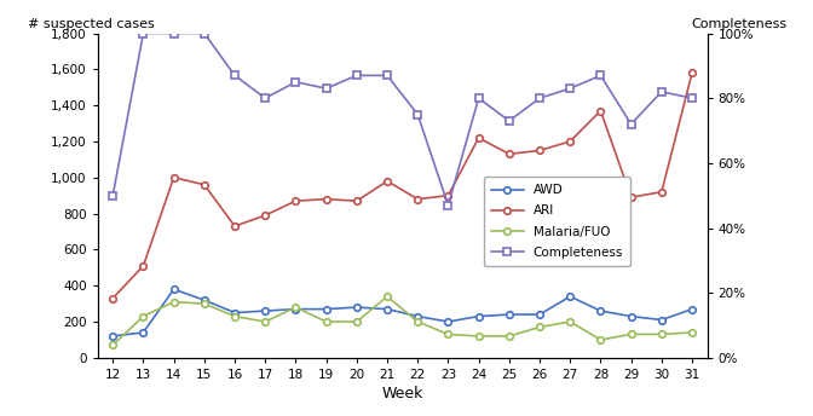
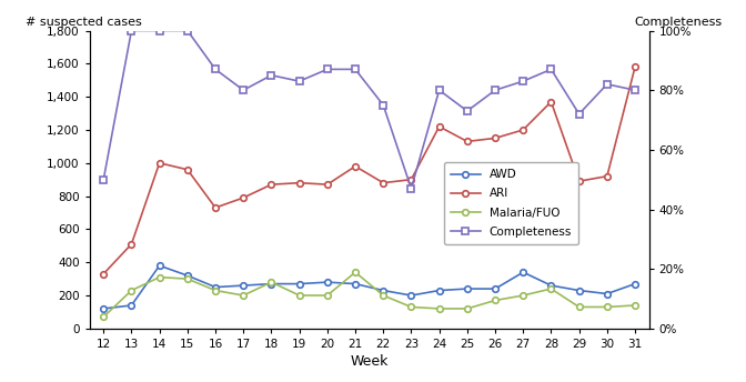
Malaria/FUO/28: 100 -> 240
